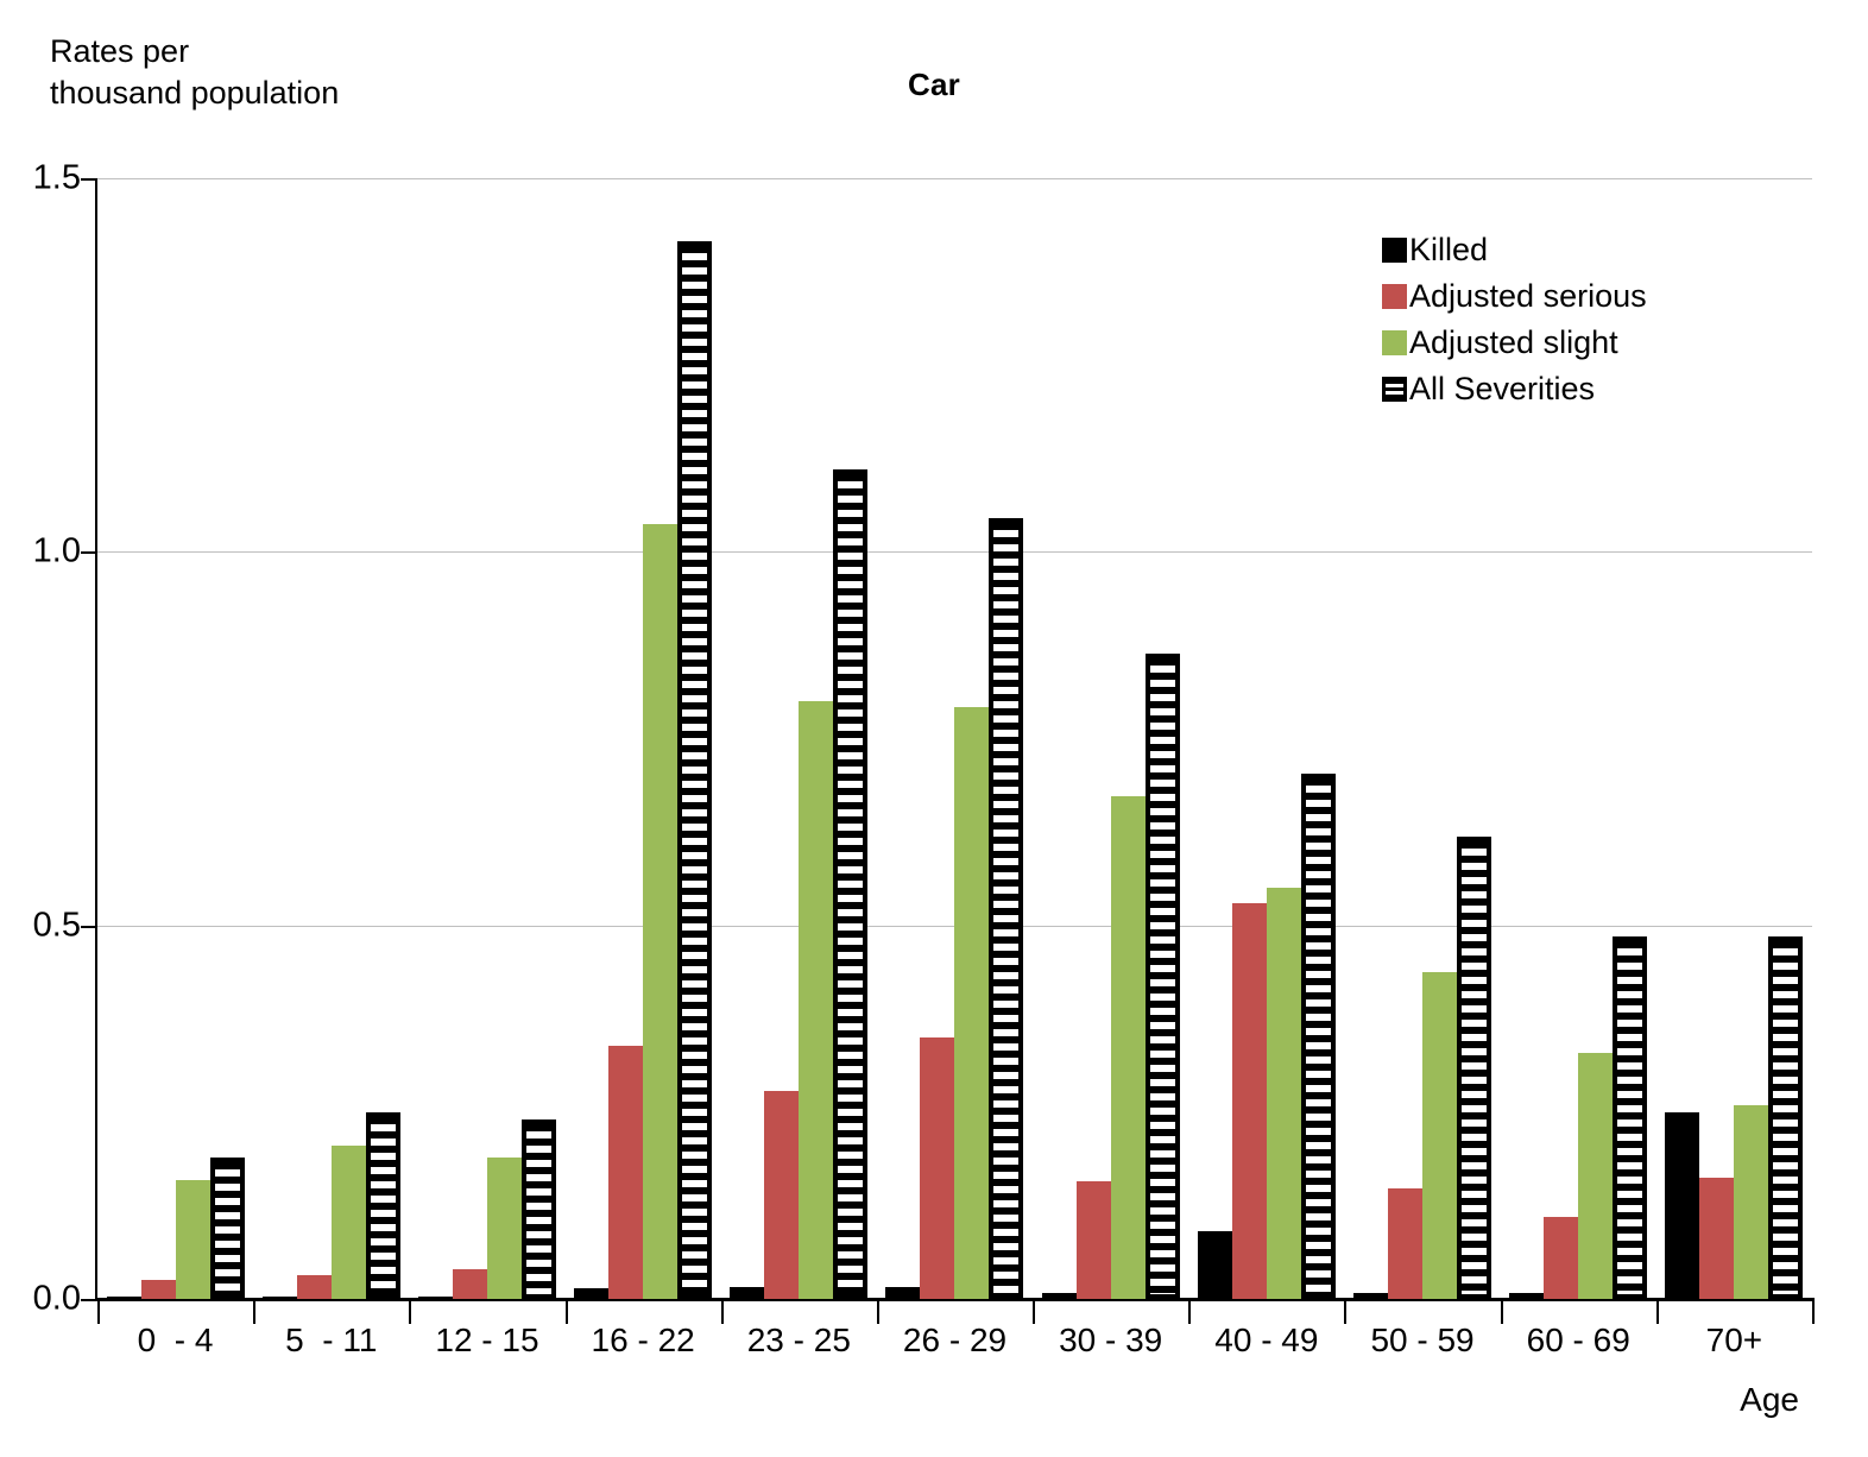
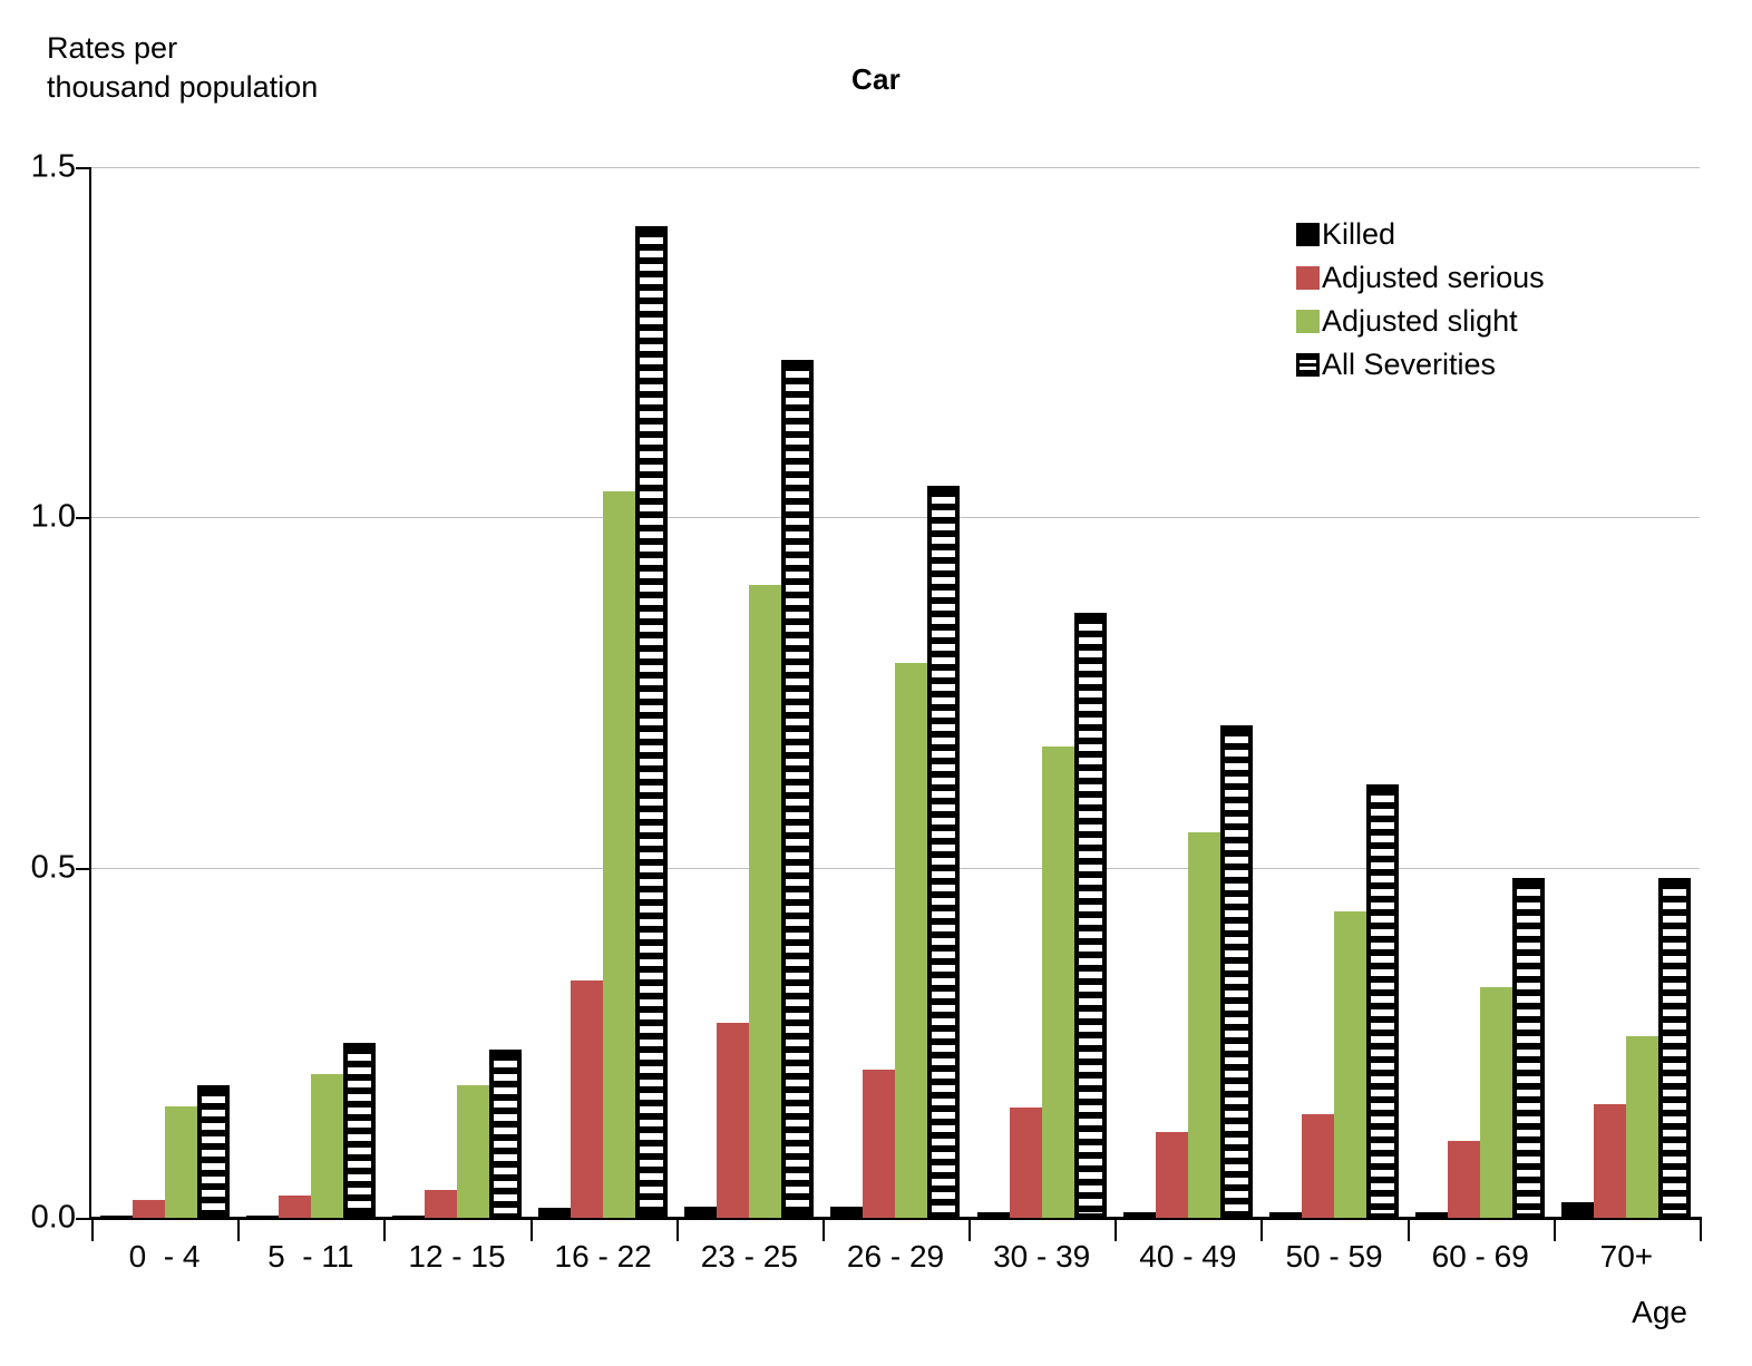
Adjusted slight/23 - 25: 0.80 -> 0.90
All Severities/23 - 25: 1.11 -> 1.23
Adjusted serious/26 - 29: 0.35 -> 0.21
Killed/40 - 49: 0.09 -> 0.01
Adjusted serious/40 - 49: 0.53 -> 0.12
Killed/70+: 0.25 -> 0.02
